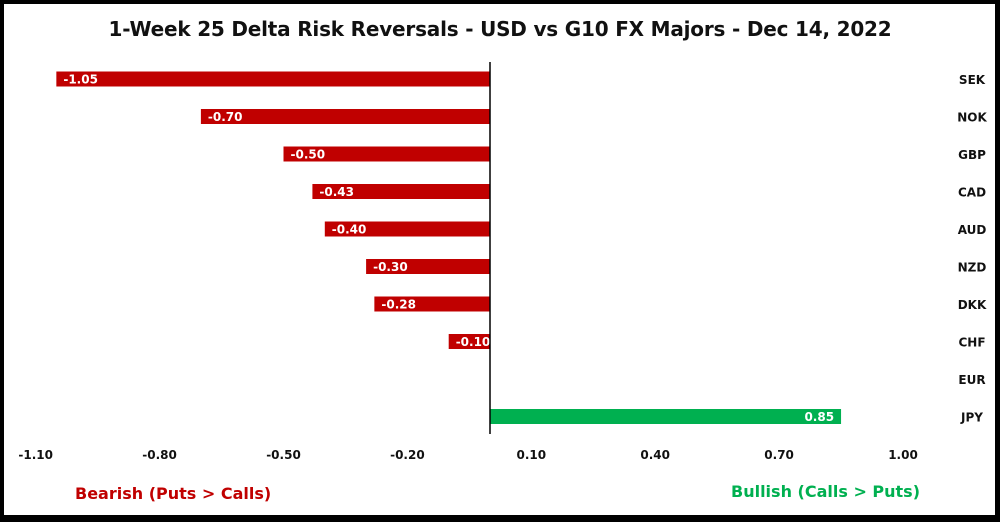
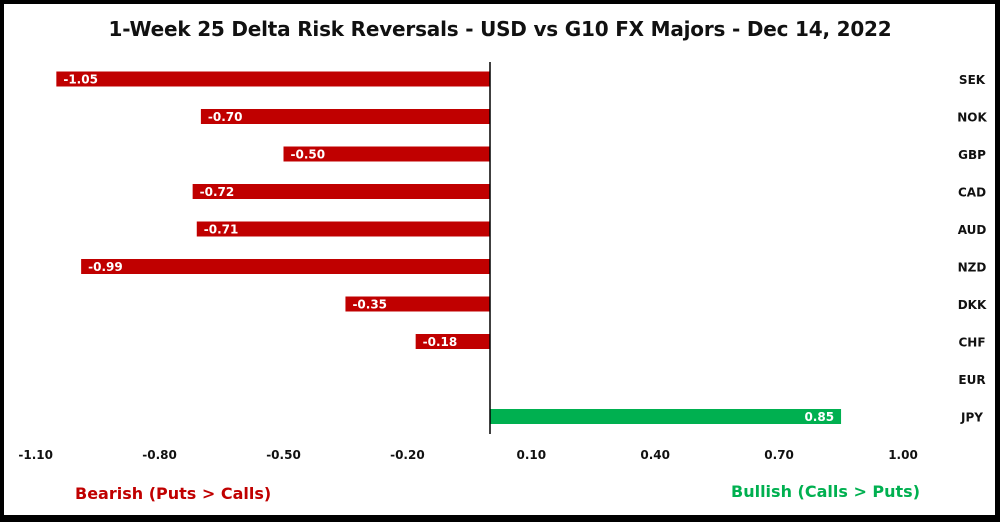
CAD: -0.43 -> -0.72
AUD: -0.40 -> -0.71
NZD: -0.30 -> -0.99
DKK: -0.28 -> -0.35
CHF: -0.10 -> -0.18
